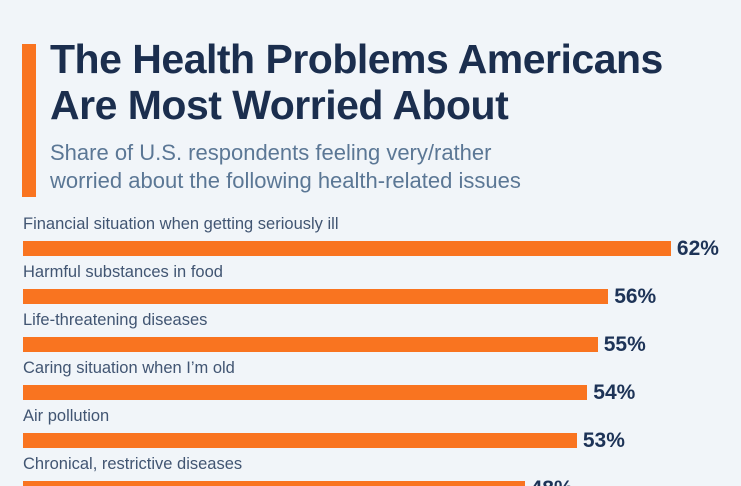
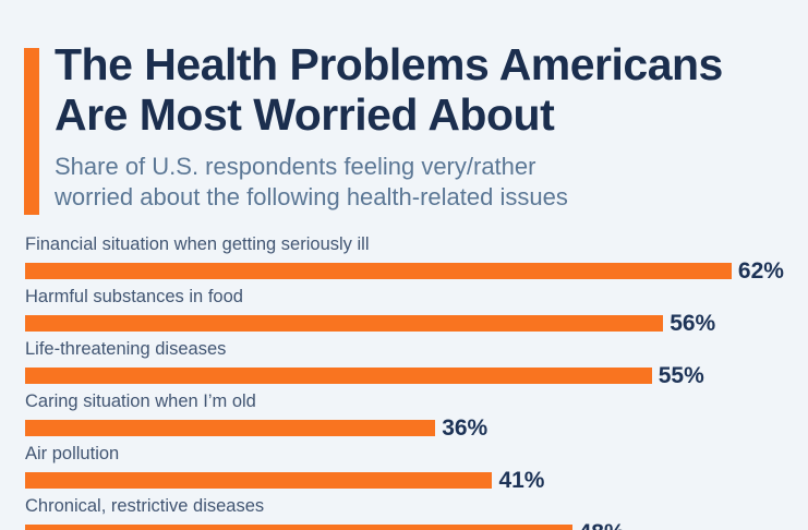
Caring situation when I’m old: 54% -> 36%
Air pollution: 53% -> 41%
